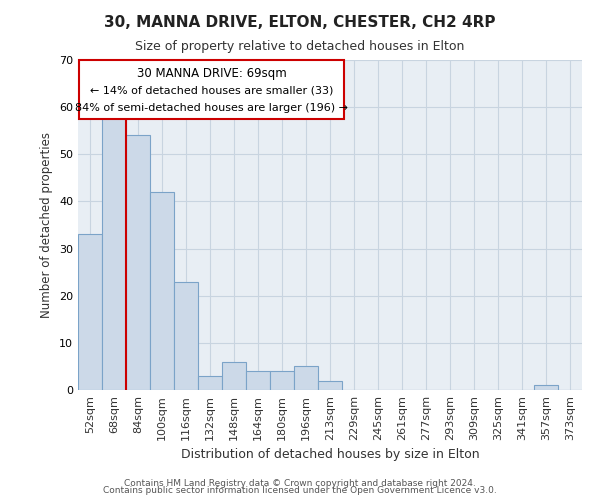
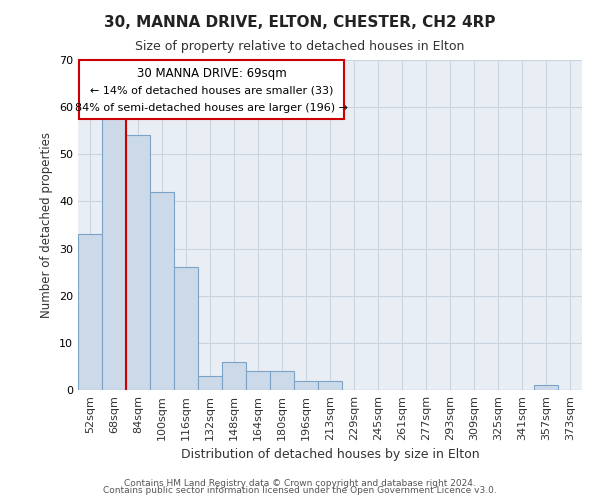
116sqm: 23 -> 26
196sqm: 5 -> 2
